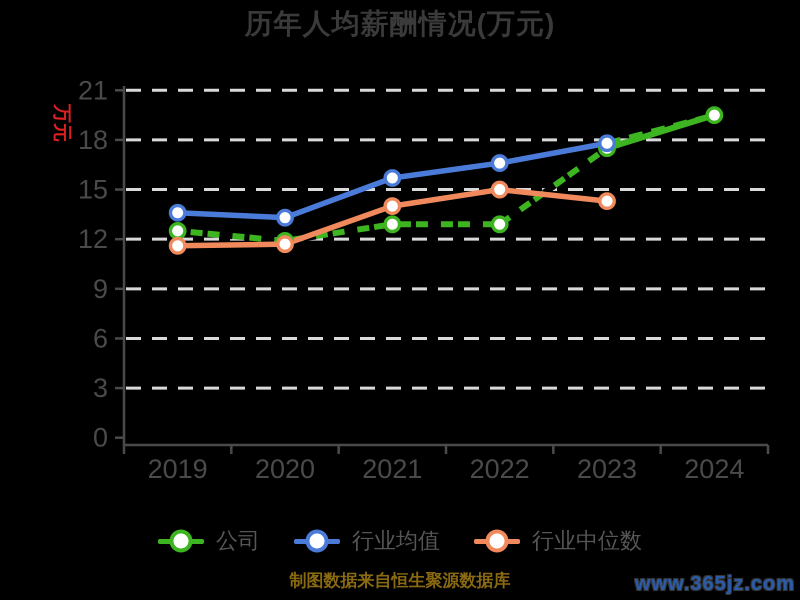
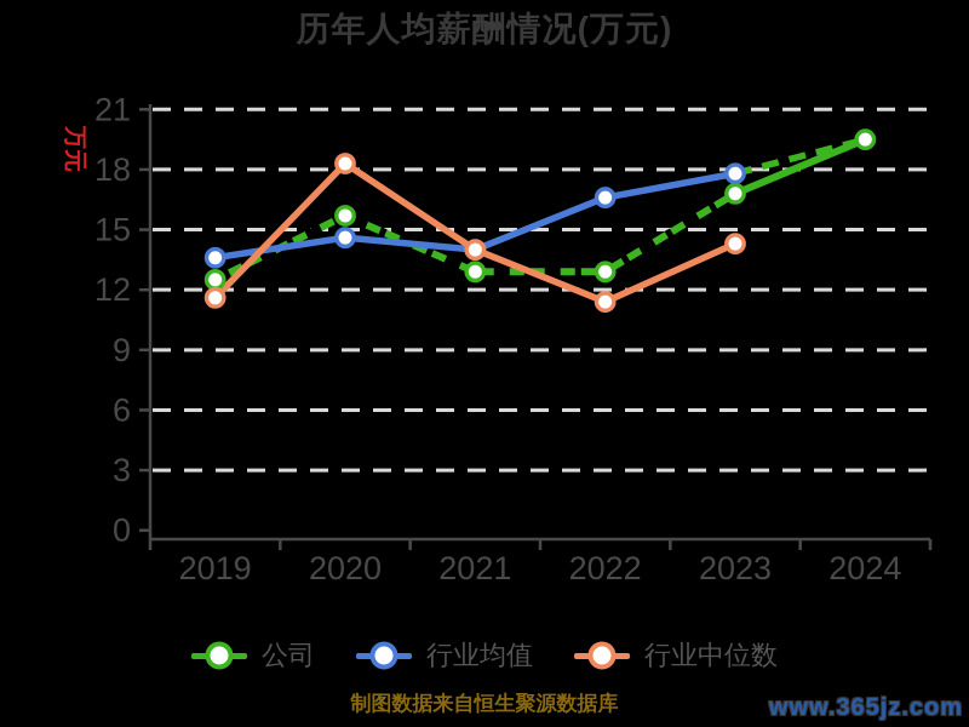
公司/2020: 11.9 -> 15.7
行业均值/2020: 13.3 -> 14.6
行业中位数/2020: 11.7 -> 18.3
行业均值/2021: 15.7 -> 14.0
行业中位数/2022: 15.0 -> 11.4
公司/2023: 17.5 -> 16.8
